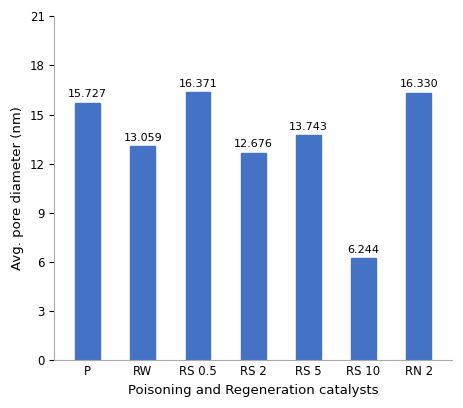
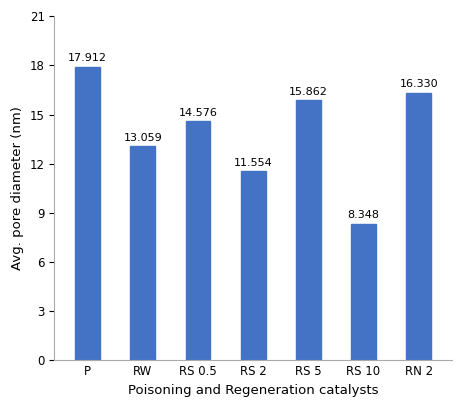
P: 15.727 -> 17.912
RS 0.5: 16.371 -> 14.576
RS 2: 12.676 -> 11.554
RS 5: 13.743 -> 15.862
RS 10: 6.244 -> 8.348
